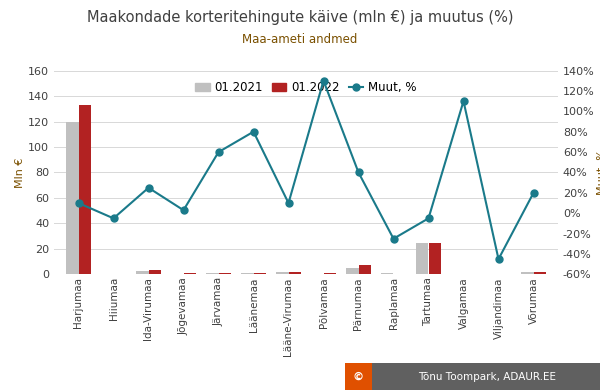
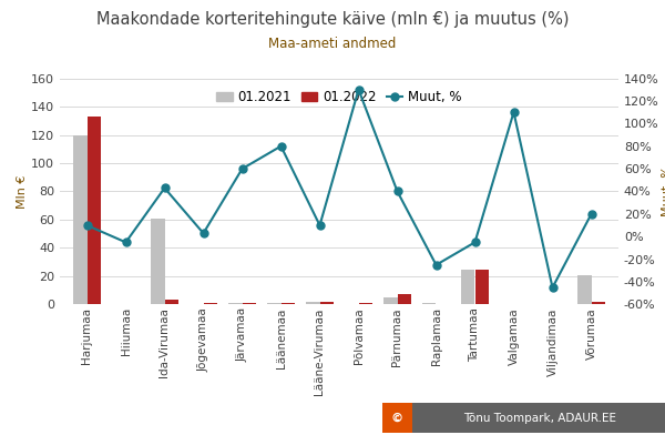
01.2021/Ida-Virumaa: 3 -> 61
Muut, %/Ida-Virumaa: 25% -> 43%
01.2021/Võrumaa: 2 -> 21
